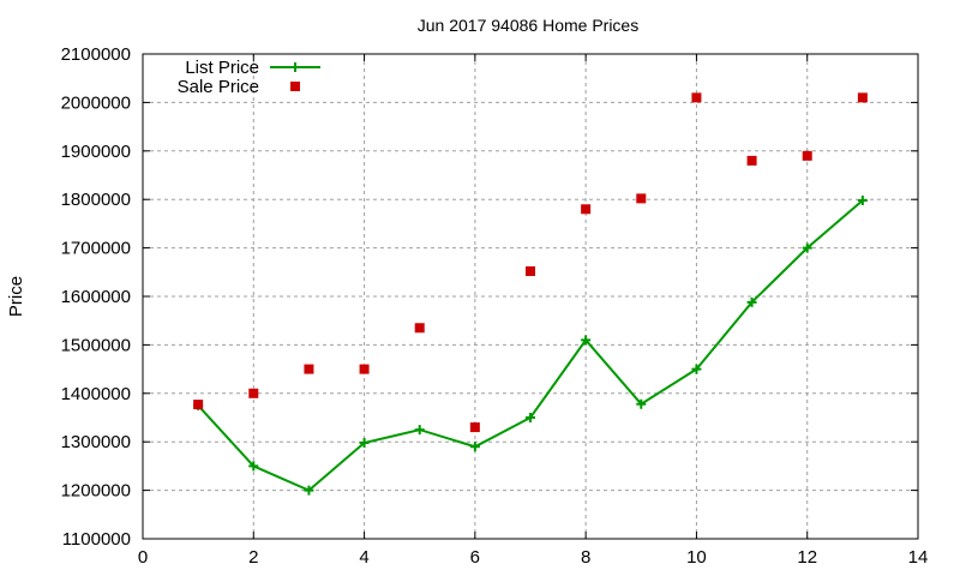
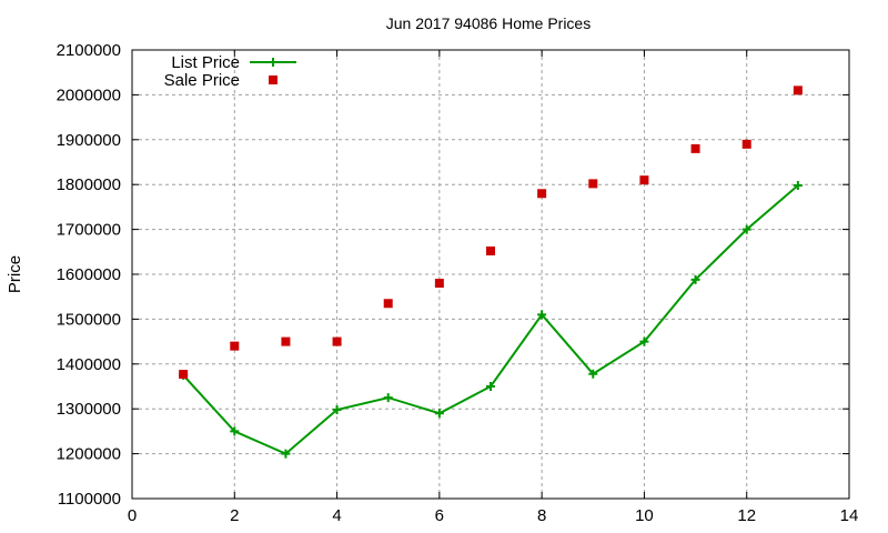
Sale Price/2: 1400000 -> 1440000
Sale Price/6: 1330000 -> 1580000
Sale Price/10: 2010000 -> 1810000
